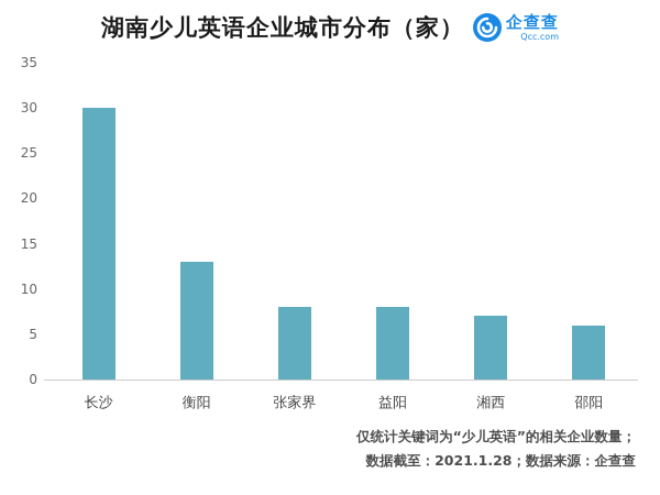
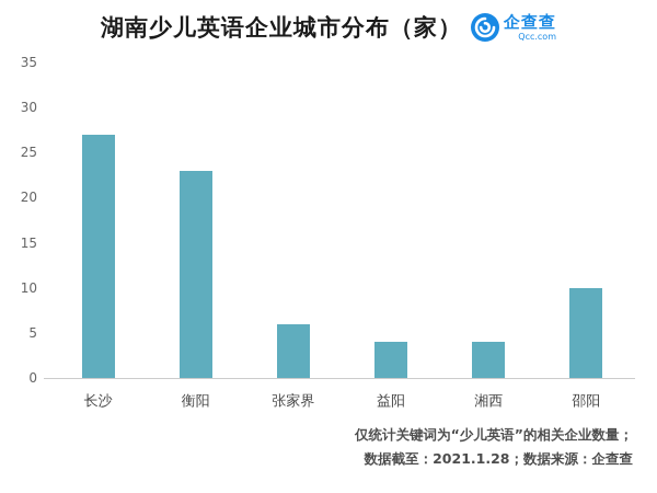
长沙: 30 -> 27
衡阳: 13 -> 23
张家界: 8 -> 6
益阳: 8 -> 4
湘西: 7 -> 4
邵阳: 6 -> 10
